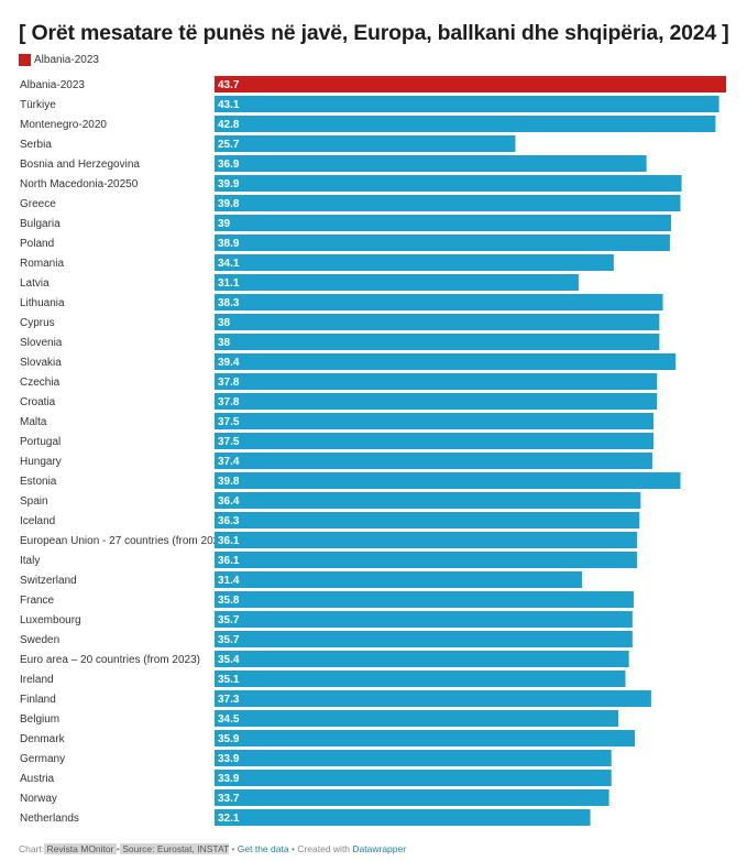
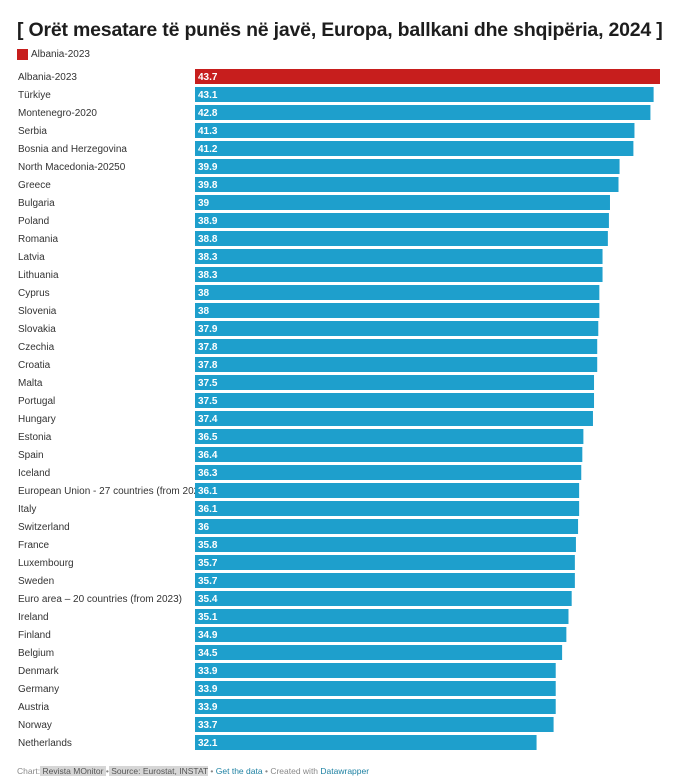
Serbia: 25.7 -> 41.3
Bosnia and Herzegovina: 36.9 -> 41.2
Romania: 34.1 -> 38.8
Latvia: 31.1 -> 38.3
Slovakia: 39.4 -> 37.9
Estonia: 39.8 -> 36.5
Switzerland: 31.4 -> 36
Finland: 37.3 -> 34.9
Denmark: 35.9 -> 33.9
